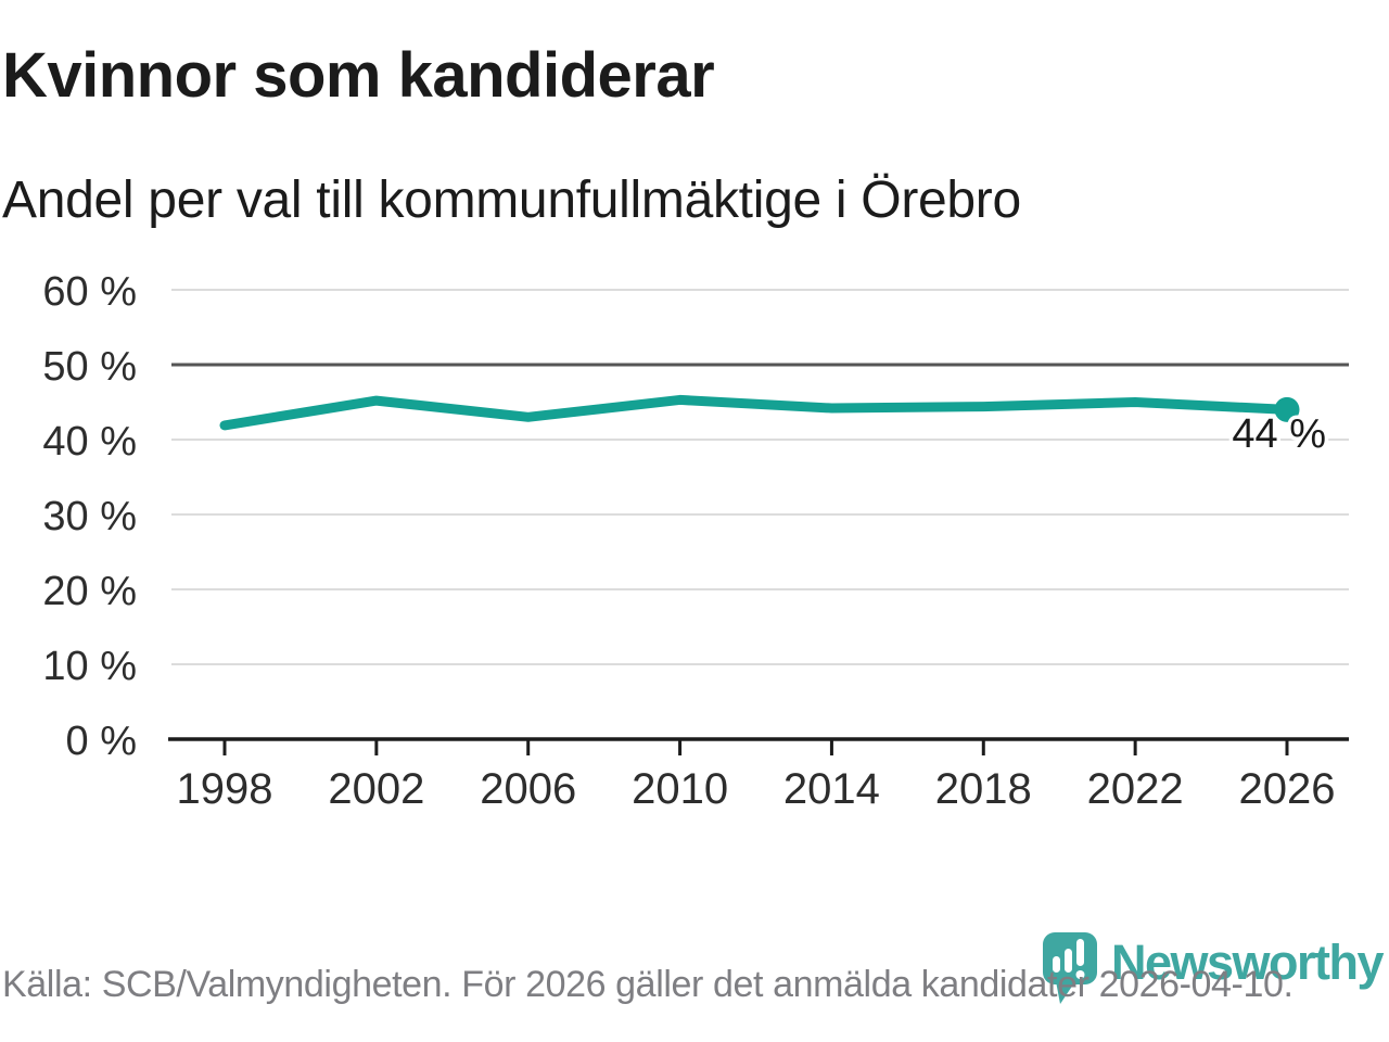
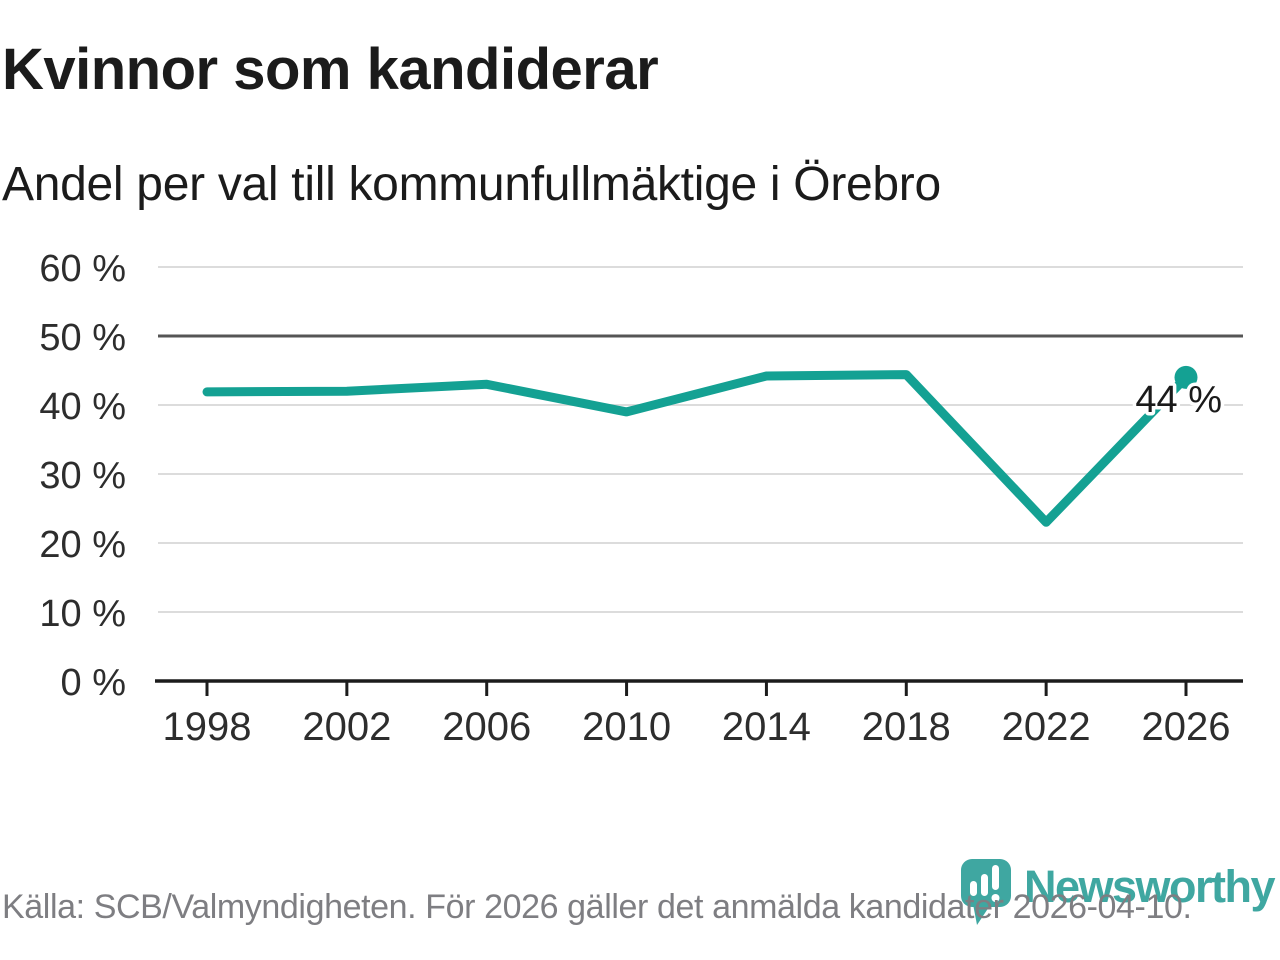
2002: 45% -> 42%
2010: 45% -> 39%
2022: 45% -> 23%
